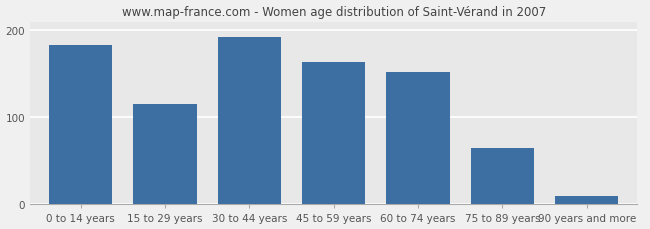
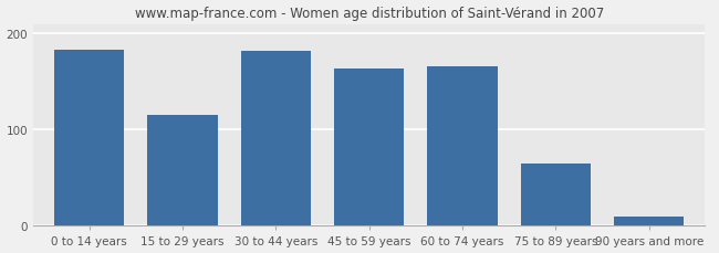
30 to 44 years: 192 -> 182
60 to 74 years: 152 -> 166
